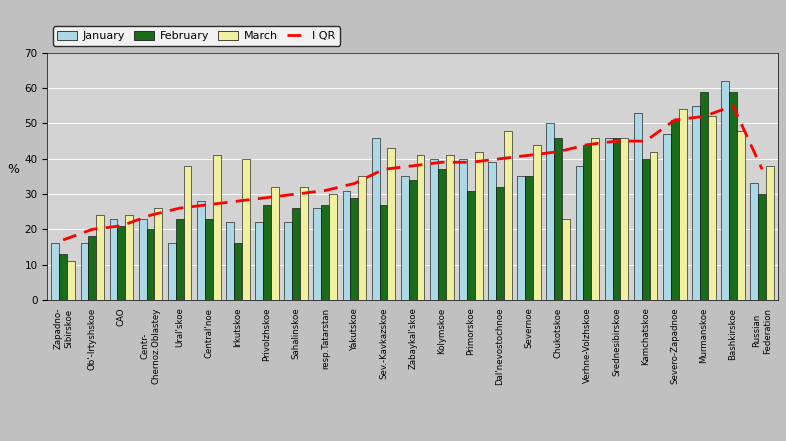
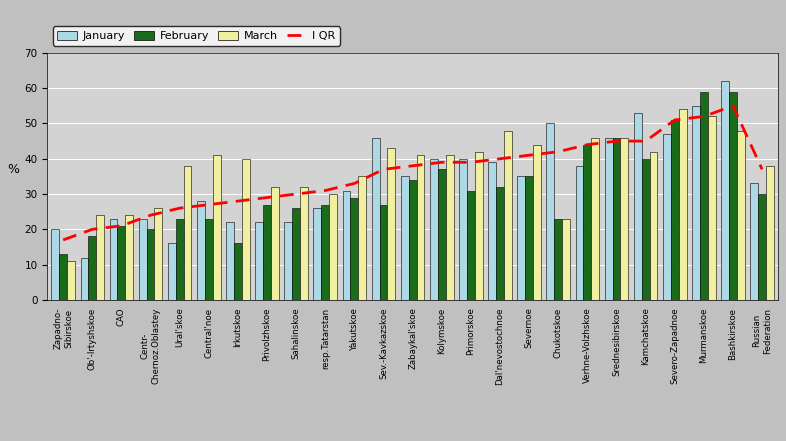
January/Zapadno- Sibirskoe: 16 -> 20
January/Ob'-Irtyshskoe: 16 -> 12
February/Chukotskoe: 46 -> 23
